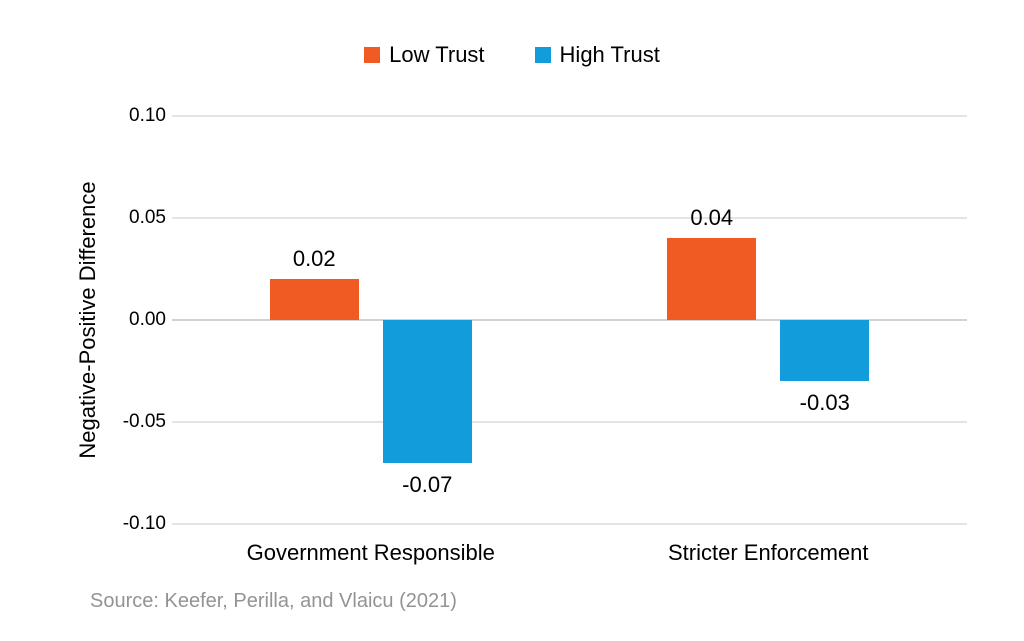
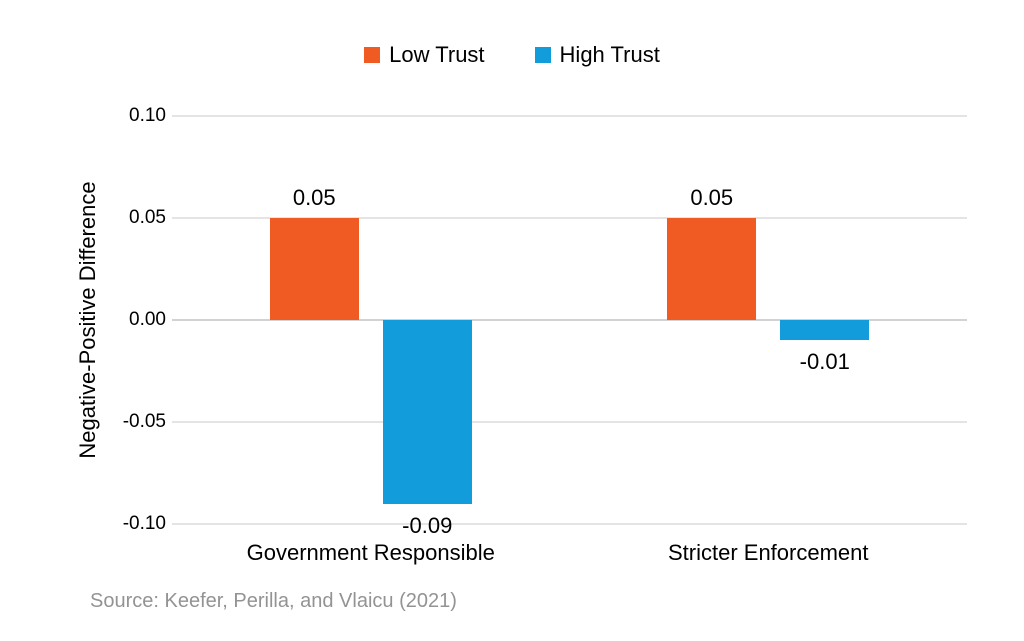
Low Trust/Government Responsible: 0.02 -> 0.05
High Trust/Government Responsible: -0.07 -> -0.09
Low Trust/Stricter Enforcement: 0.04 -> 0.05
High Trust/Stricter Enforcement: -0.03 -> -0.01
